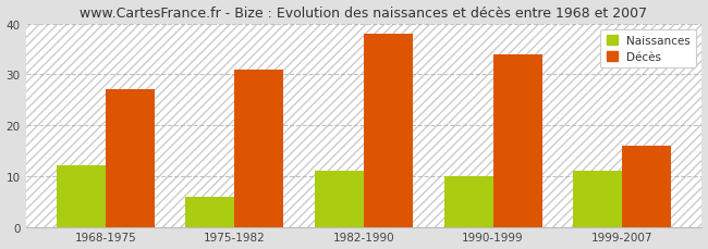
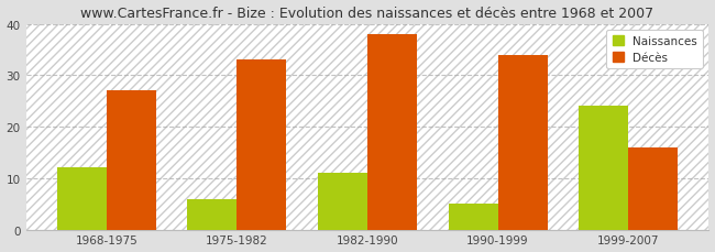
Décès/1975-1982: 31 -> 33
Naissances/1990-1999: 10 -> 5
Naissances/1999-2007: 11 -> 24
